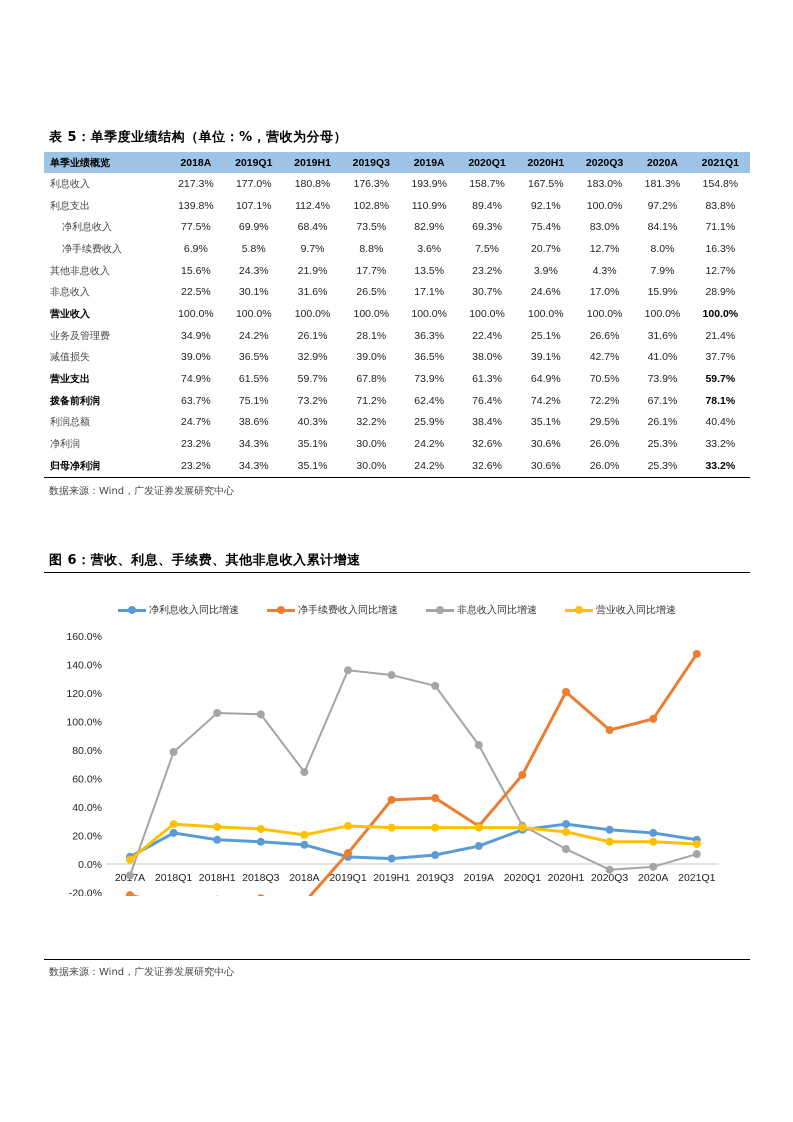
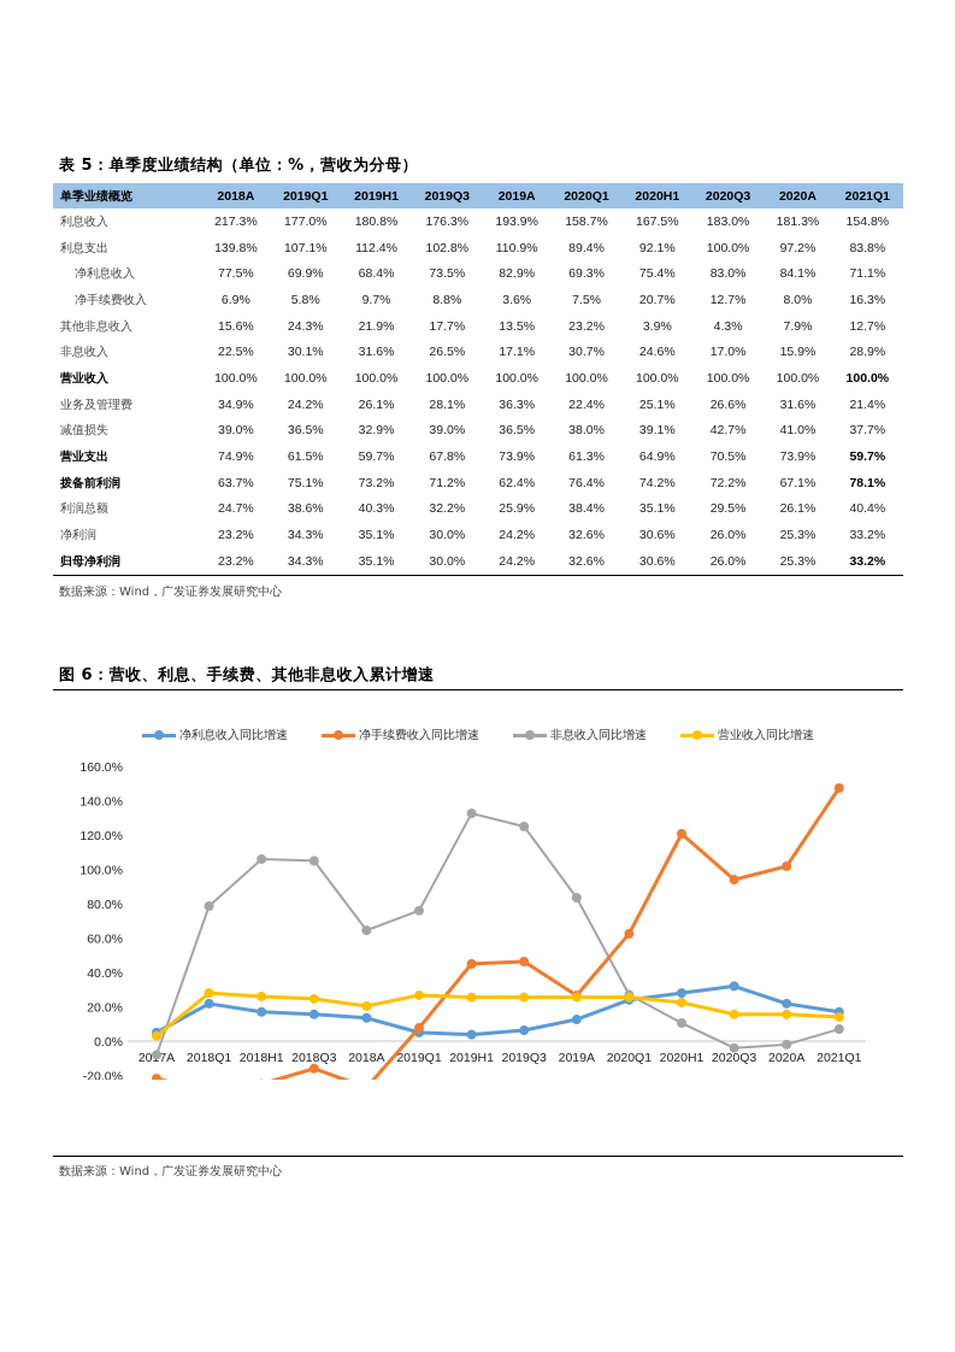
净手续费收入同比增速/2018Q3: -24% -> -16%
非息收入同比增速/2019Q1: 136% -> 76%
净利息收入同比增速/2020Q3: 24% -> 32%
